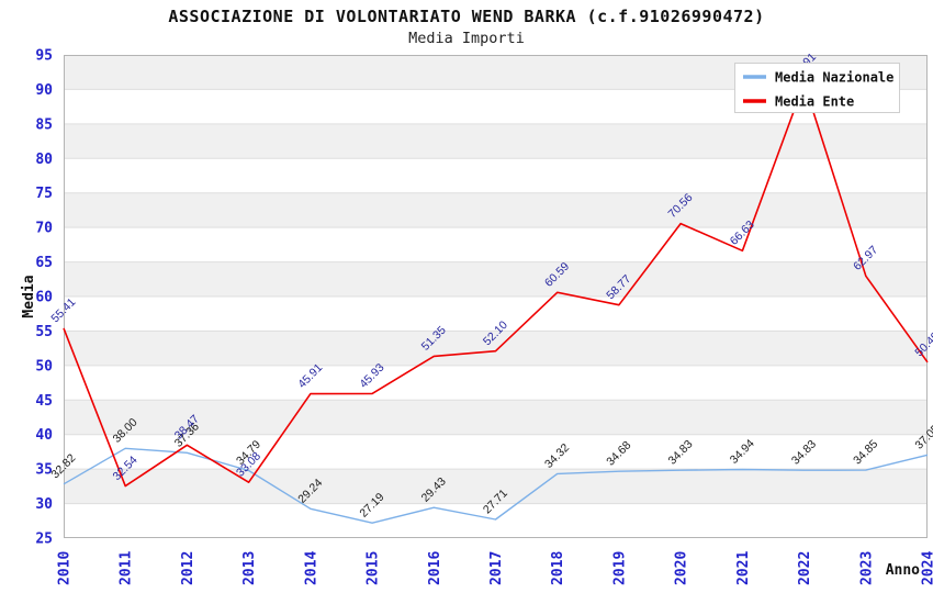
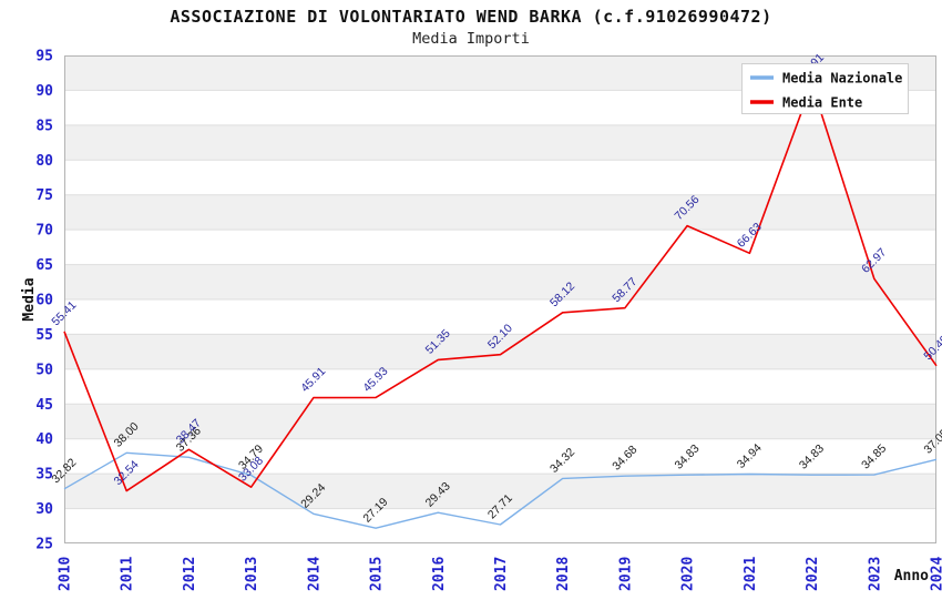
Media Ente/2018: 60.59 -> 58.12
